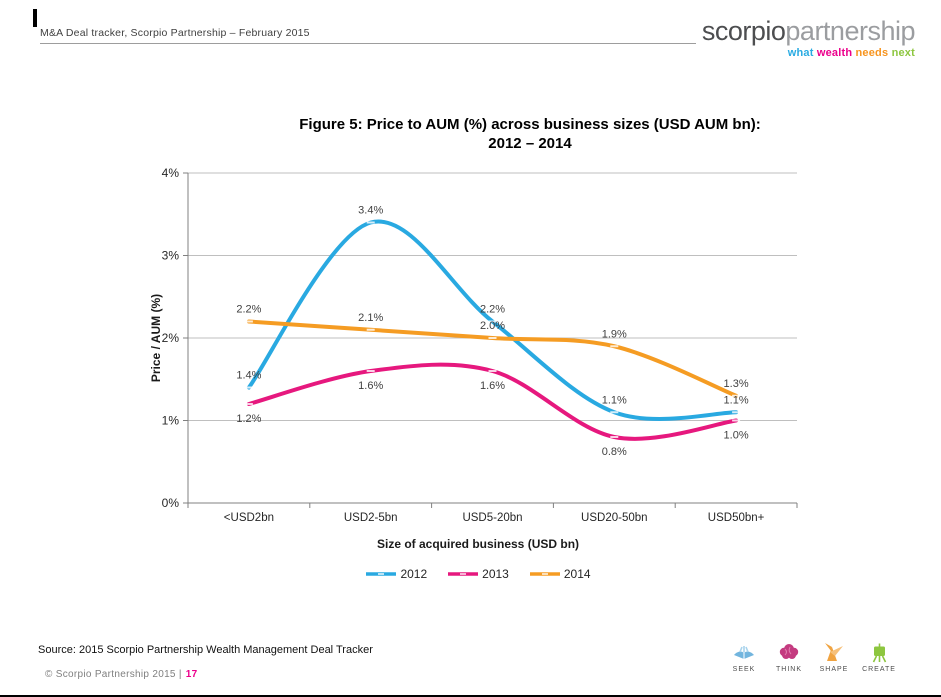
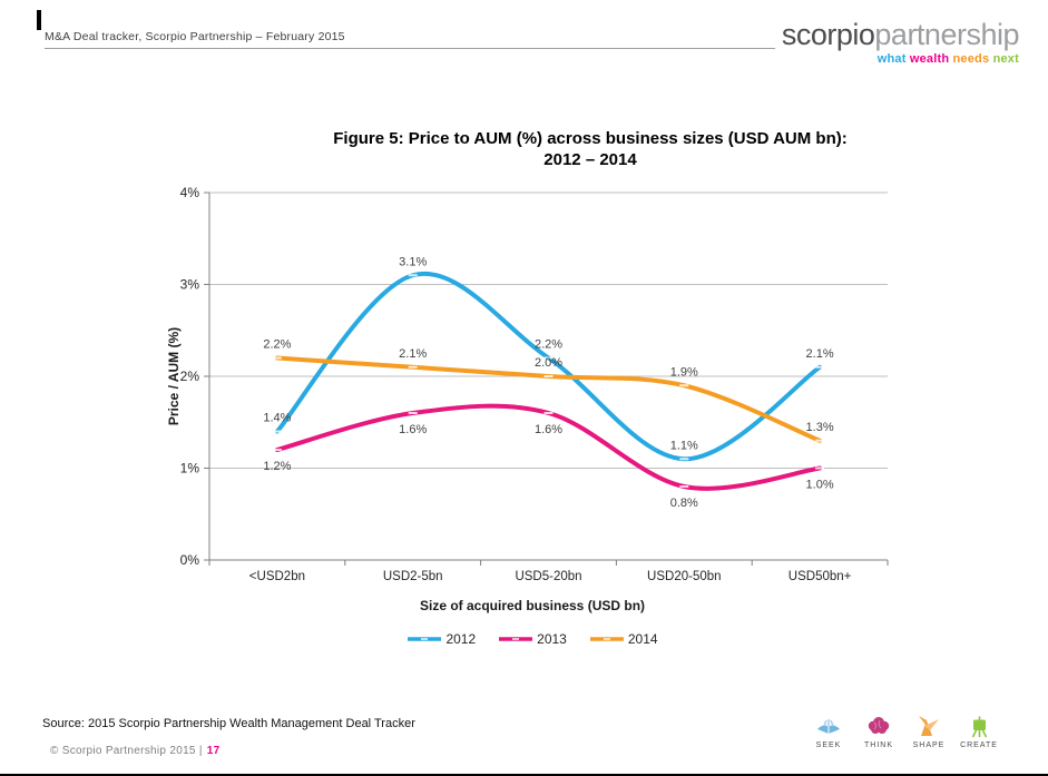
2012/USD2-5bn: 3.4% -> 3.1%
2012/USD50bn+: 1.1% -> 2.1%
